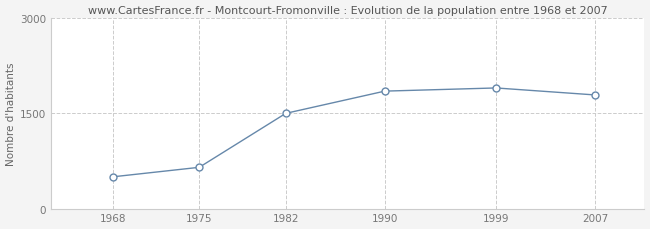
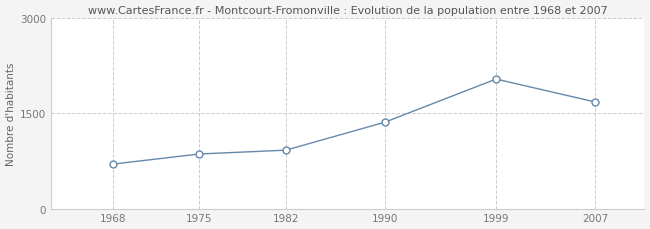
1968: 500 -> 700
1975: 650 -> 860
1982: 1500 -> 920
1990: 1850 -> 1360
1999: 1900 -> 2040
2007: 1790 -> 1680
